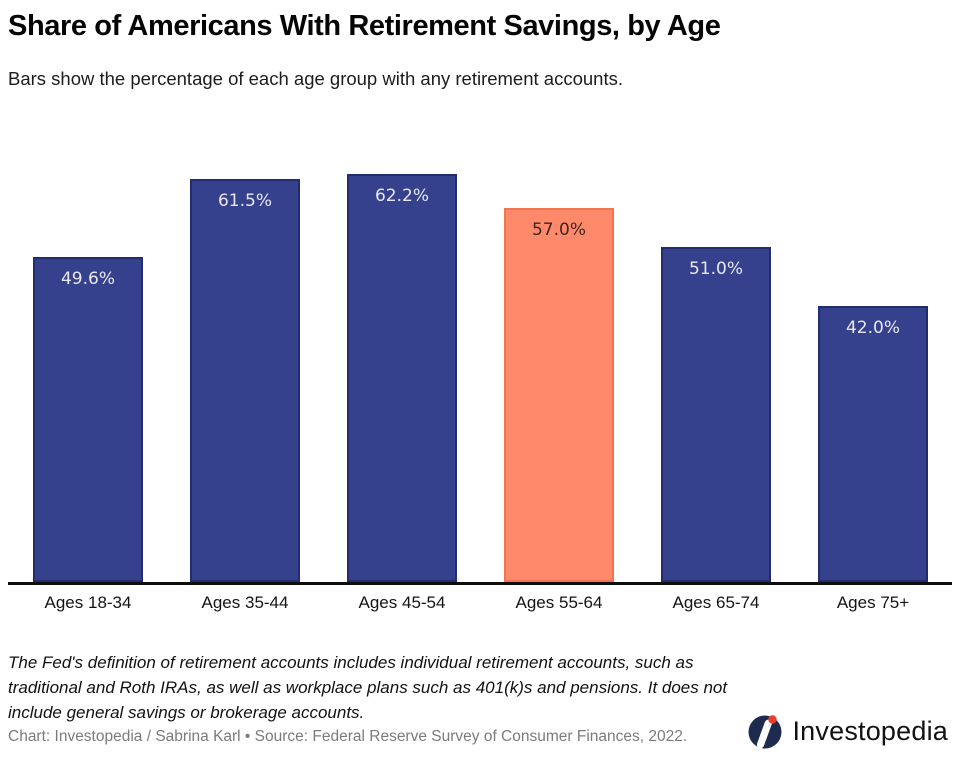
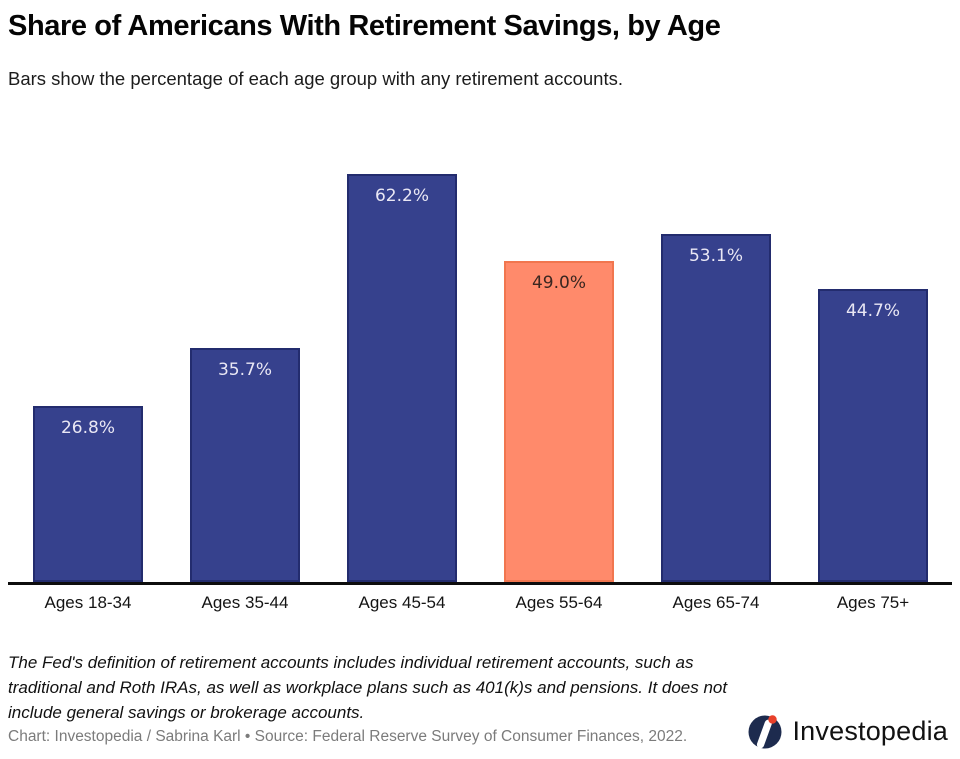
Ages 18-34: 49.6% -> 26.8%
Ages 35-44: 61.5% -> 35.7%
Ages 55-64: 57.0% -> 49.0%
Ages 65-74: 51.0% -> 53.1%
Ages 75+: 42.0% -> 44.7%
